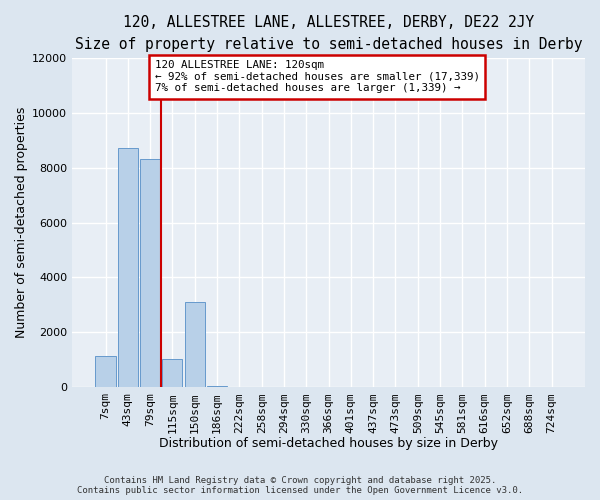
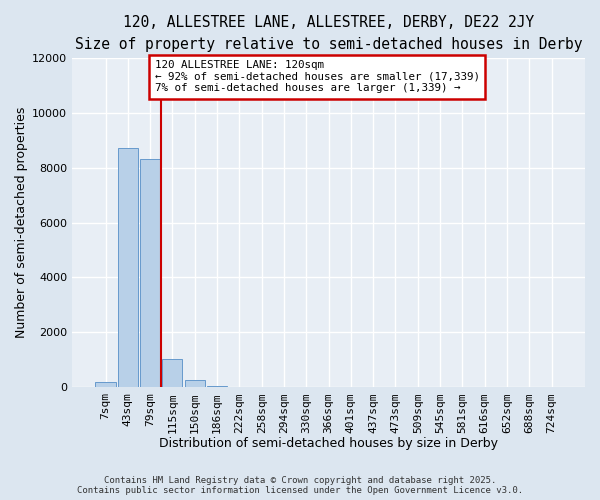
7sqm: 1150 -> 200
150sqm: 3100 -> 280
